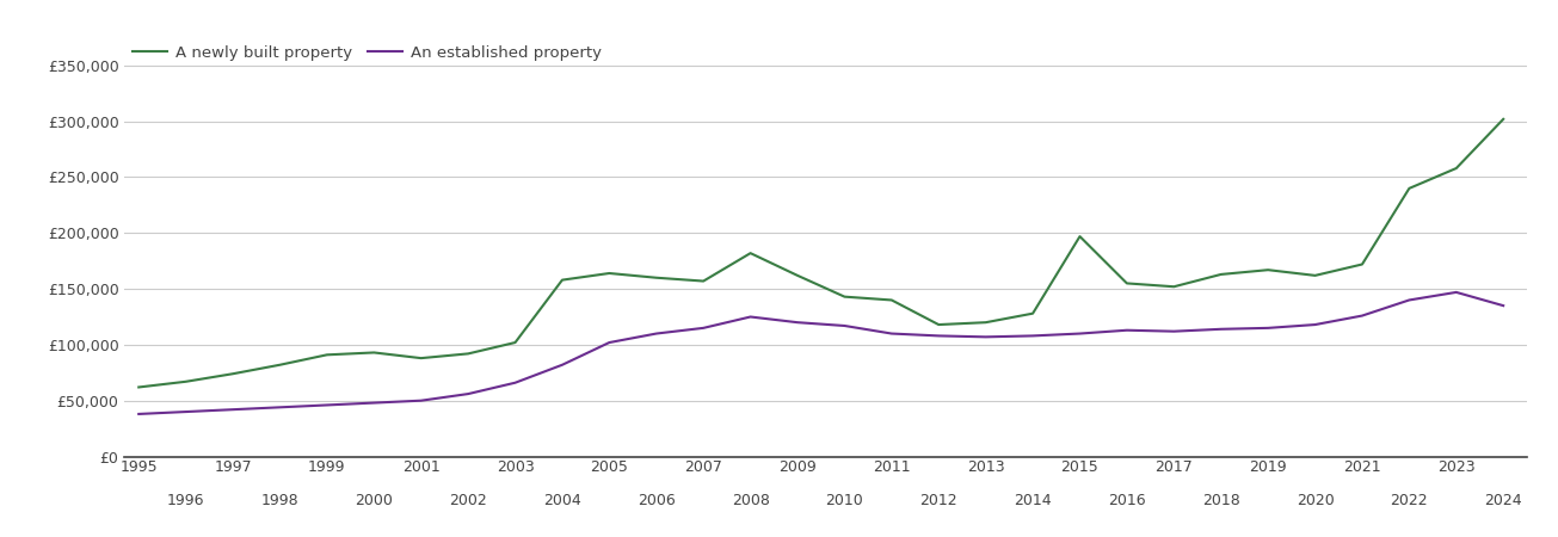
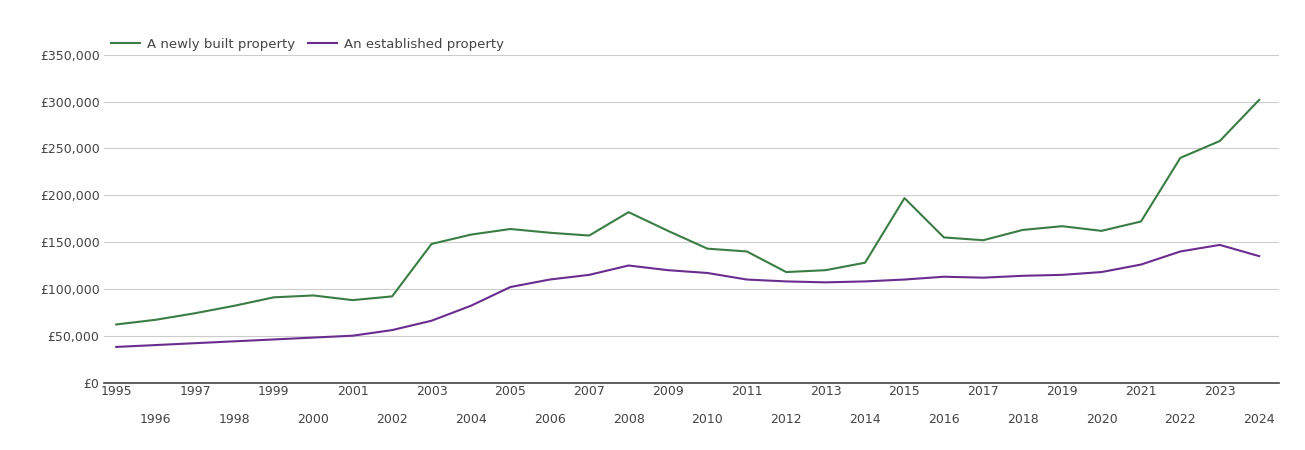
A newly built property/2003: £102,000 -> £148,000
